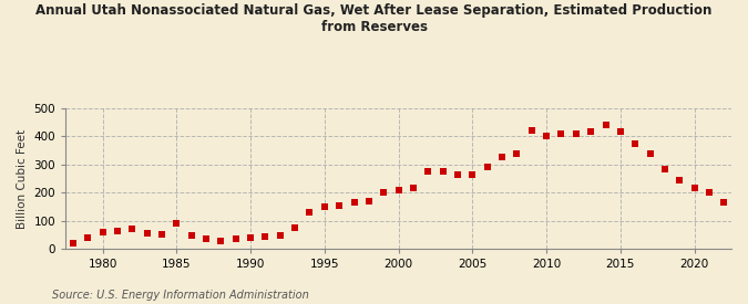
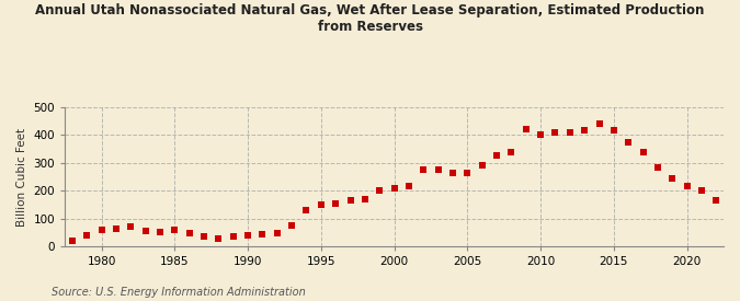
1985: 90 -> 60
